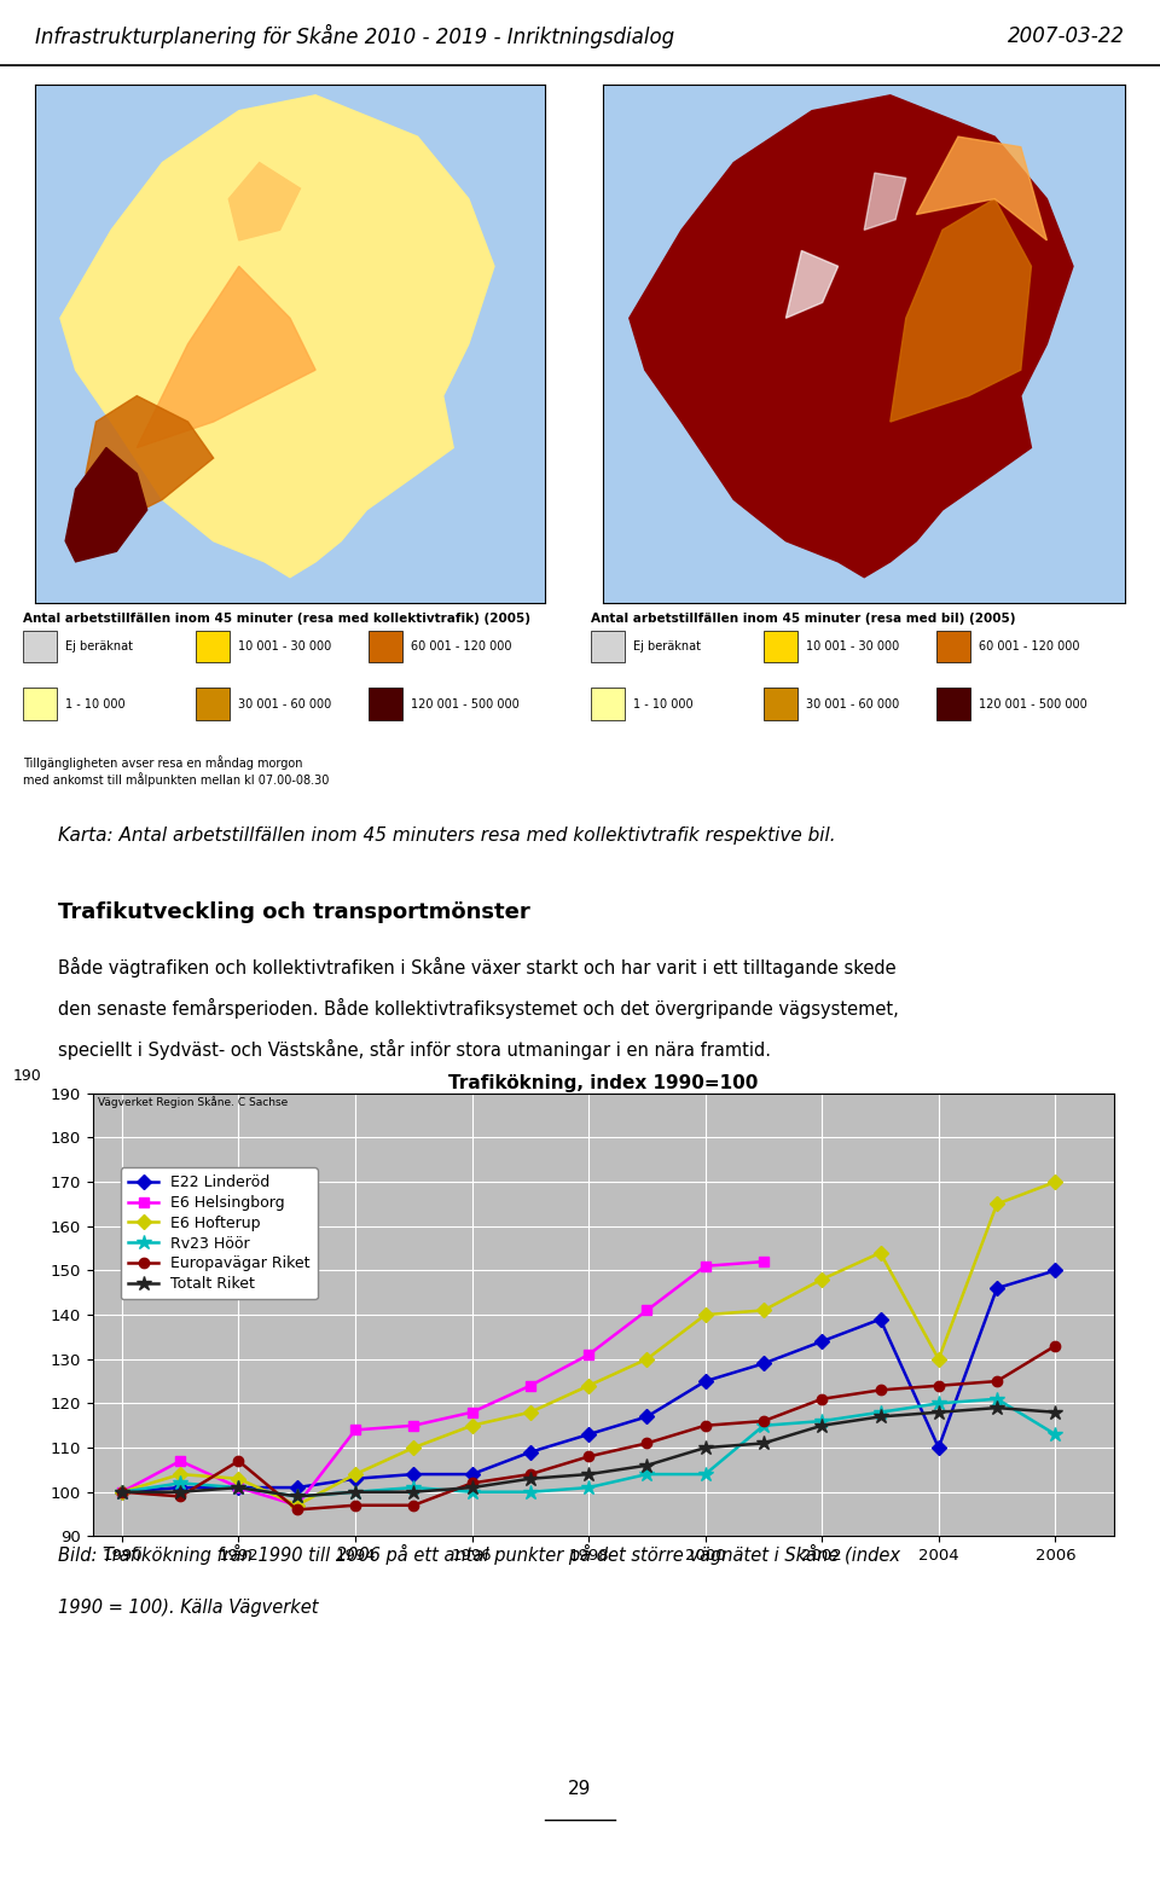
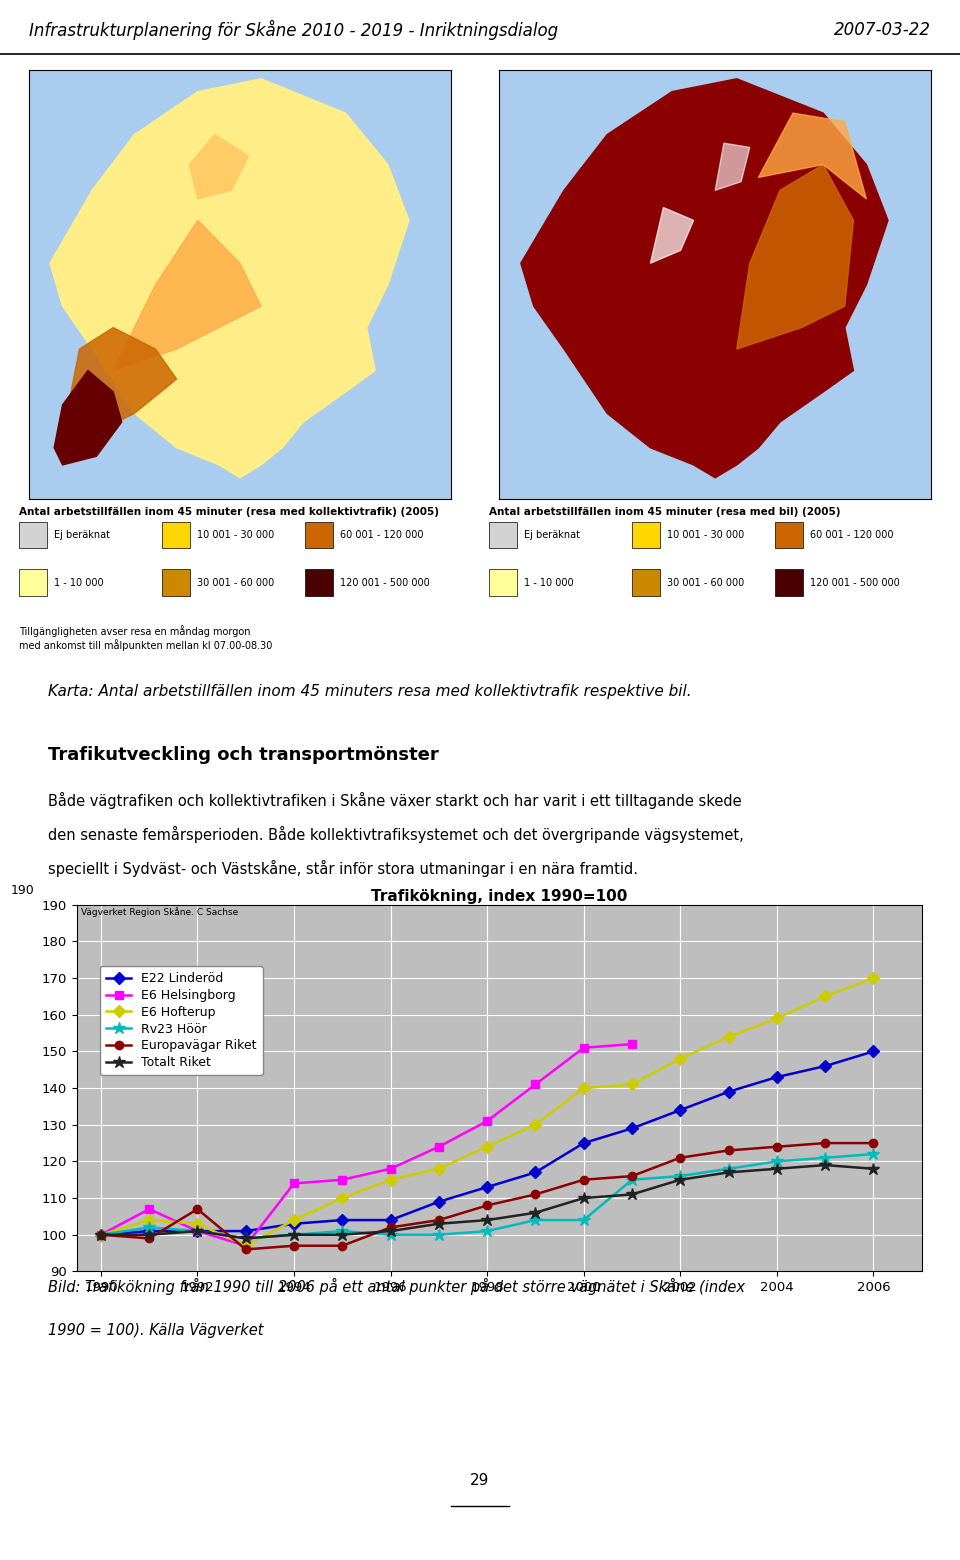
E22 Linderöd/2004: 110 -> 143
E6 Hofterup/2004: 130 -> 159
Rv23 Höör/2006: 113 -> 122
Europavägar Riket/2006: 133 -> 125
